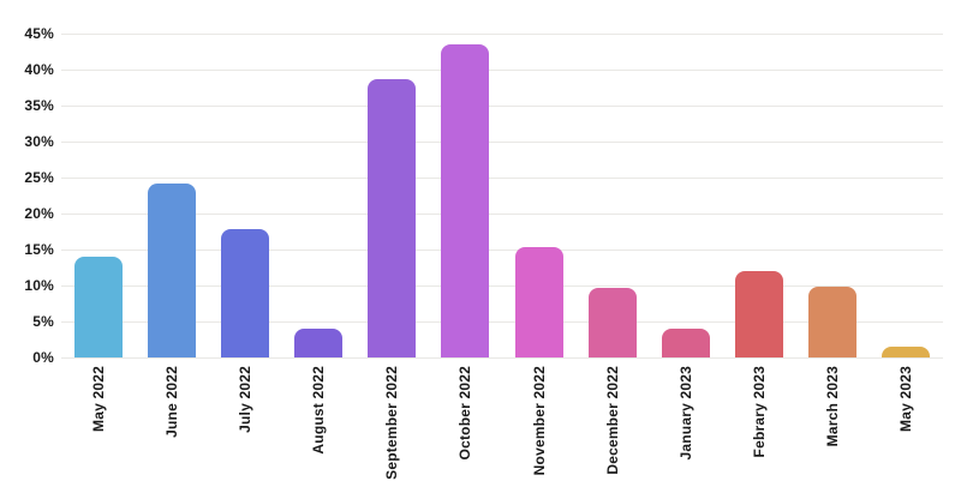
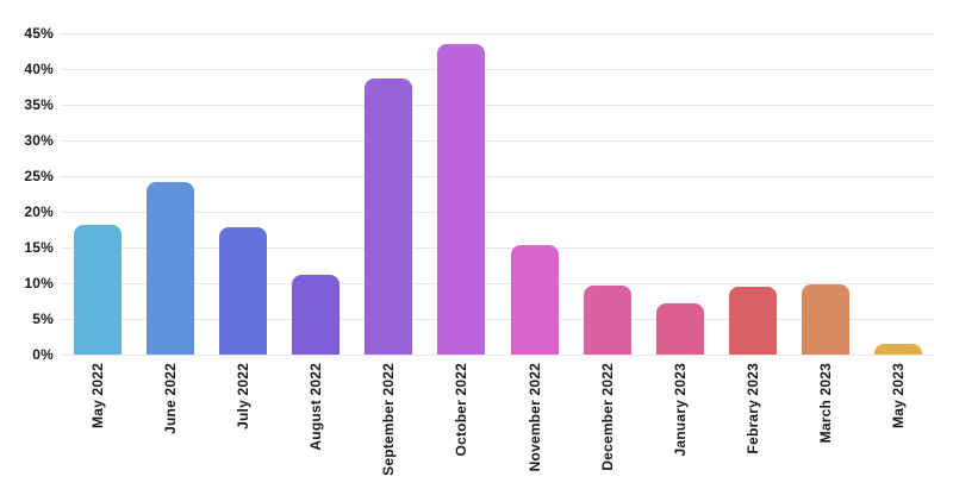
May 2022: 14% -> 18%
August 2022: 4% -> 11%
January 2023: 4% -> 7%
Febrary 2023: 12% -> 10%
